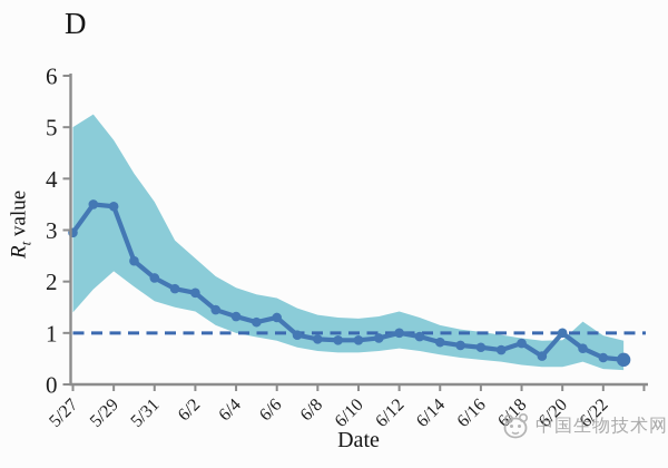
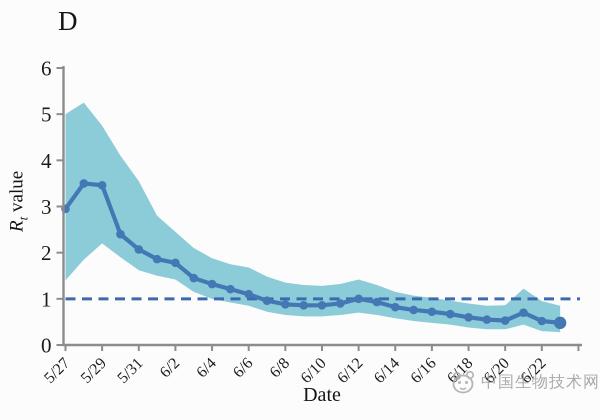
6/6: 1.3 -> 1.1
6/18: 0.8 -> 0.6
6/20: 1.0 -> 0.5
